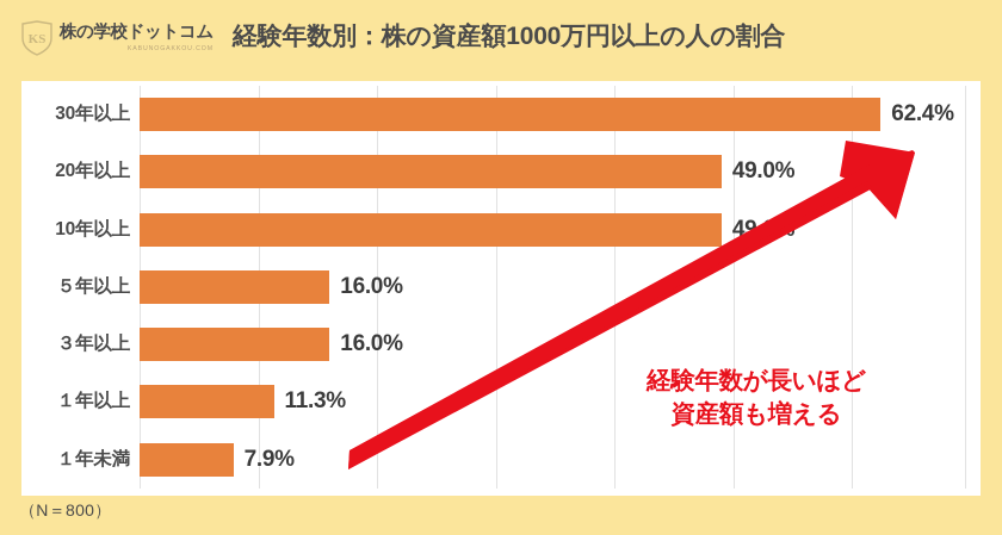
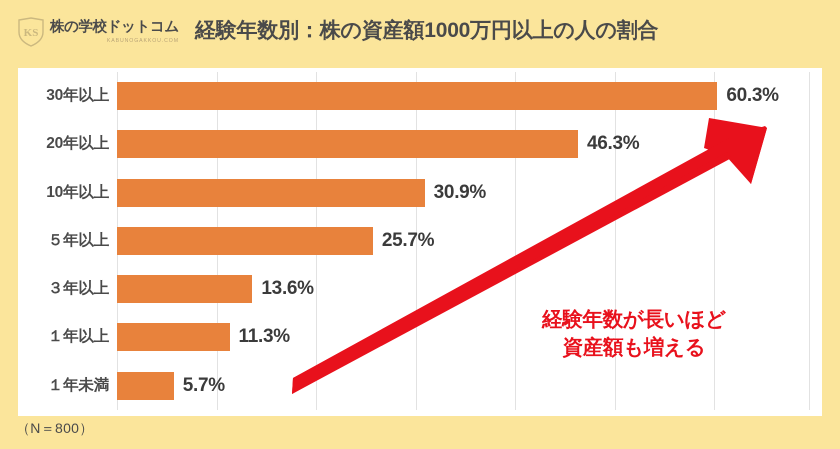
30年以上: 62.4% -> 60.3%
20年以上: 49.0% -> 46.3%
10年以上: 49.0% -> 30.9%
５年以上: 16.0% -> 25.7%
３年以上: 16.0% -> 13.6%
１年未満: 7.9% -> 5.7%
